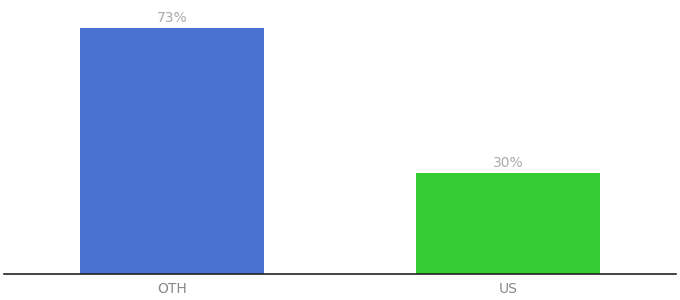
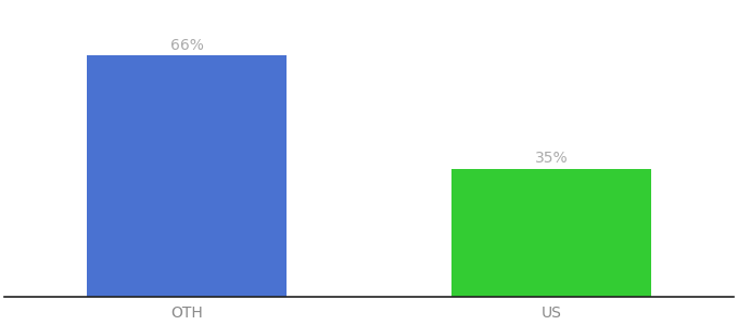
OTH: 73% -> 66%
US: 30% -> 35%
